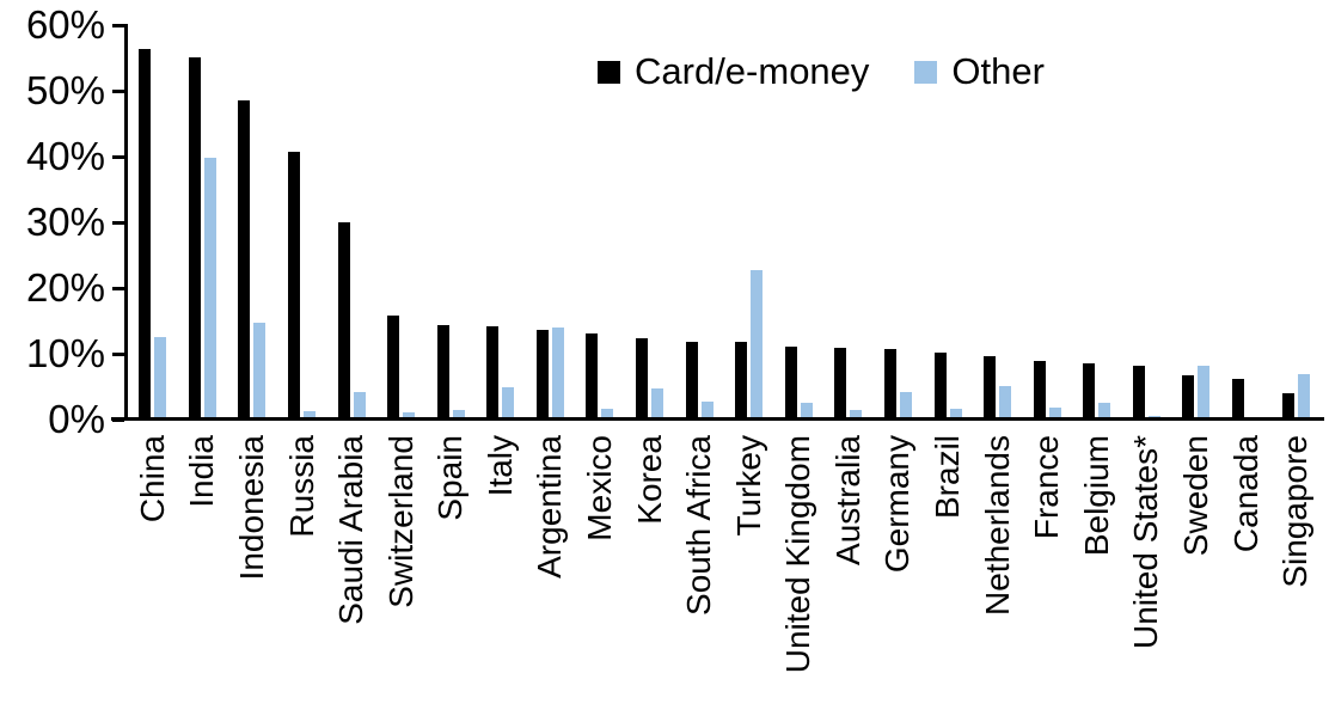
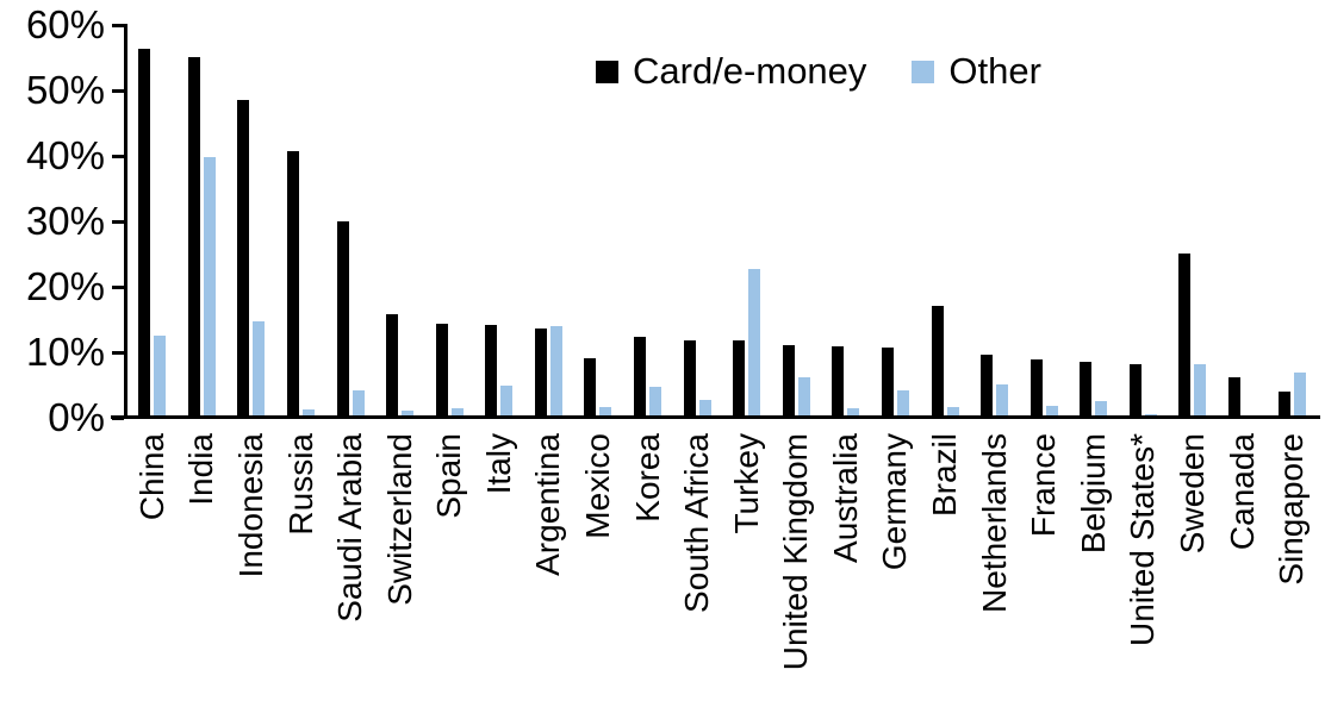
Card/e-money/Mexico: 13% -> 9%
Other/United Kingdom: 2% -> 6%
Card/e-money/Brazil: 10% -> 17%
Card/e-money/Sweden: 7% -> 25%
